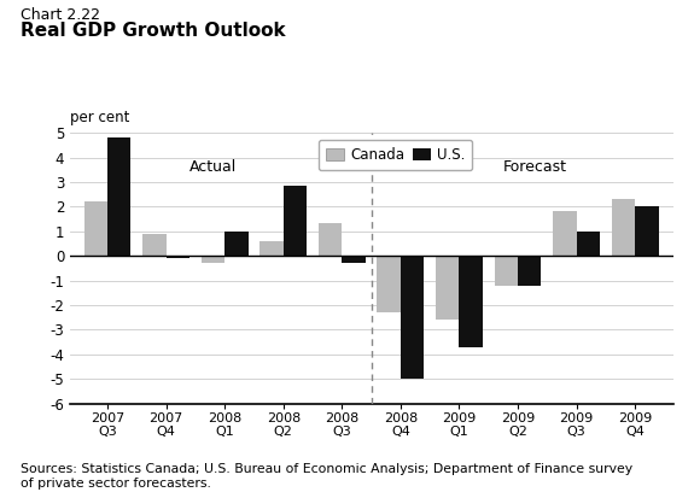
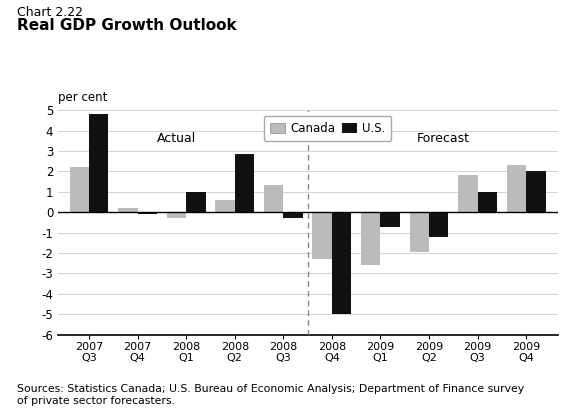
Canada/2007 Q4: 0.90 -> 0.20
U.S./2009 Q1: -3.70 -> -0.75
Canada/2009 Q2: -1.20 -> -1.95
